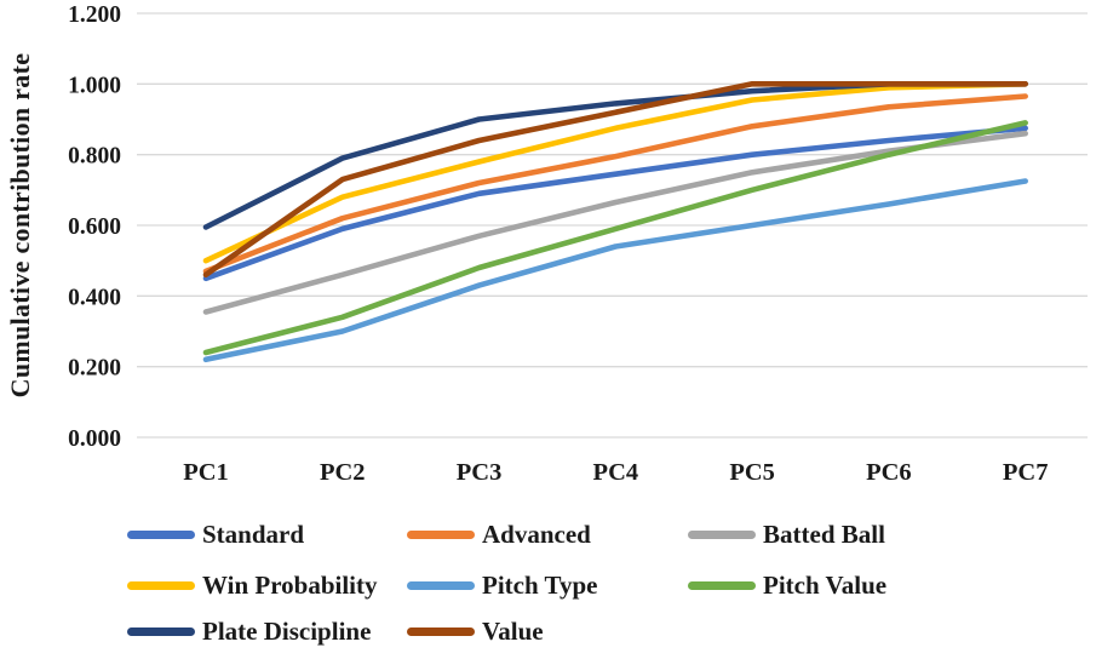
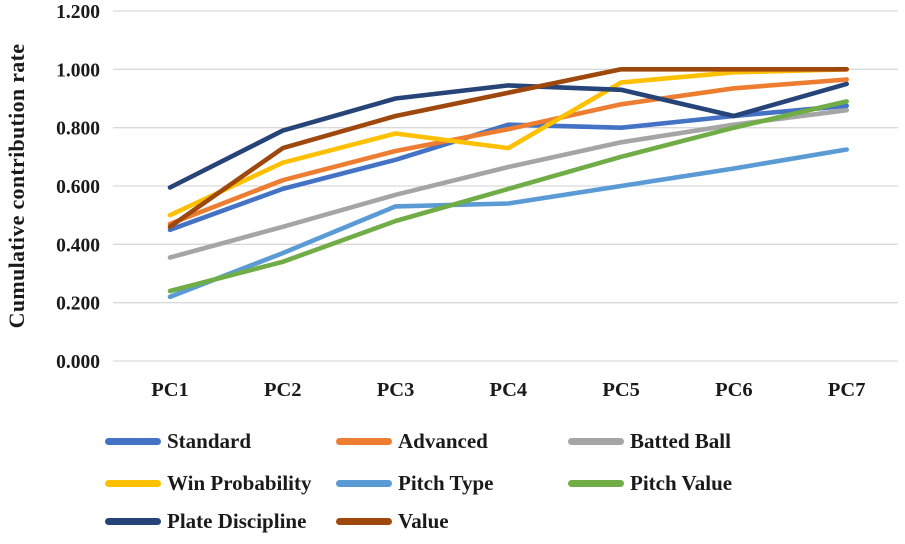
Pitch Type/PC2: 0.30 -> 0.37
Pitch Type/PC3: 0.43 -> 0.53
Standard/PC4: 0.74 -> 0.81
Win Probability/PC4: 0.88 -> 0.73
Plate Discipline/PC5: 0.98 -> 0.93
Plate Discipline/PC6: 1.00 -> 0.84
Plate Discipline/PC7: 1.00 -> 0.95
